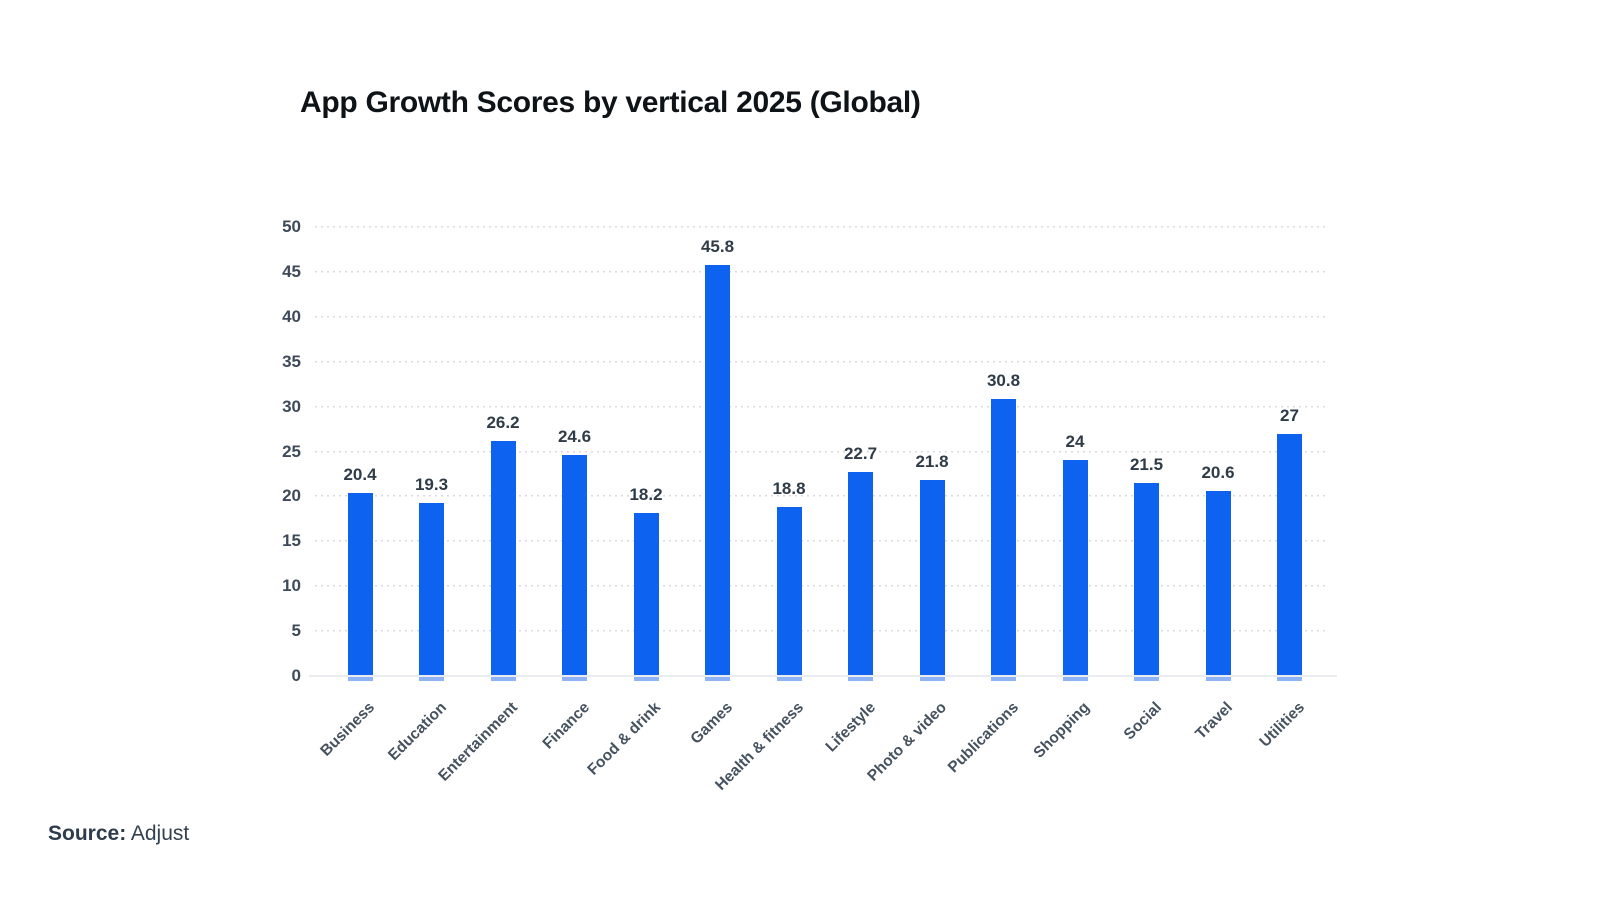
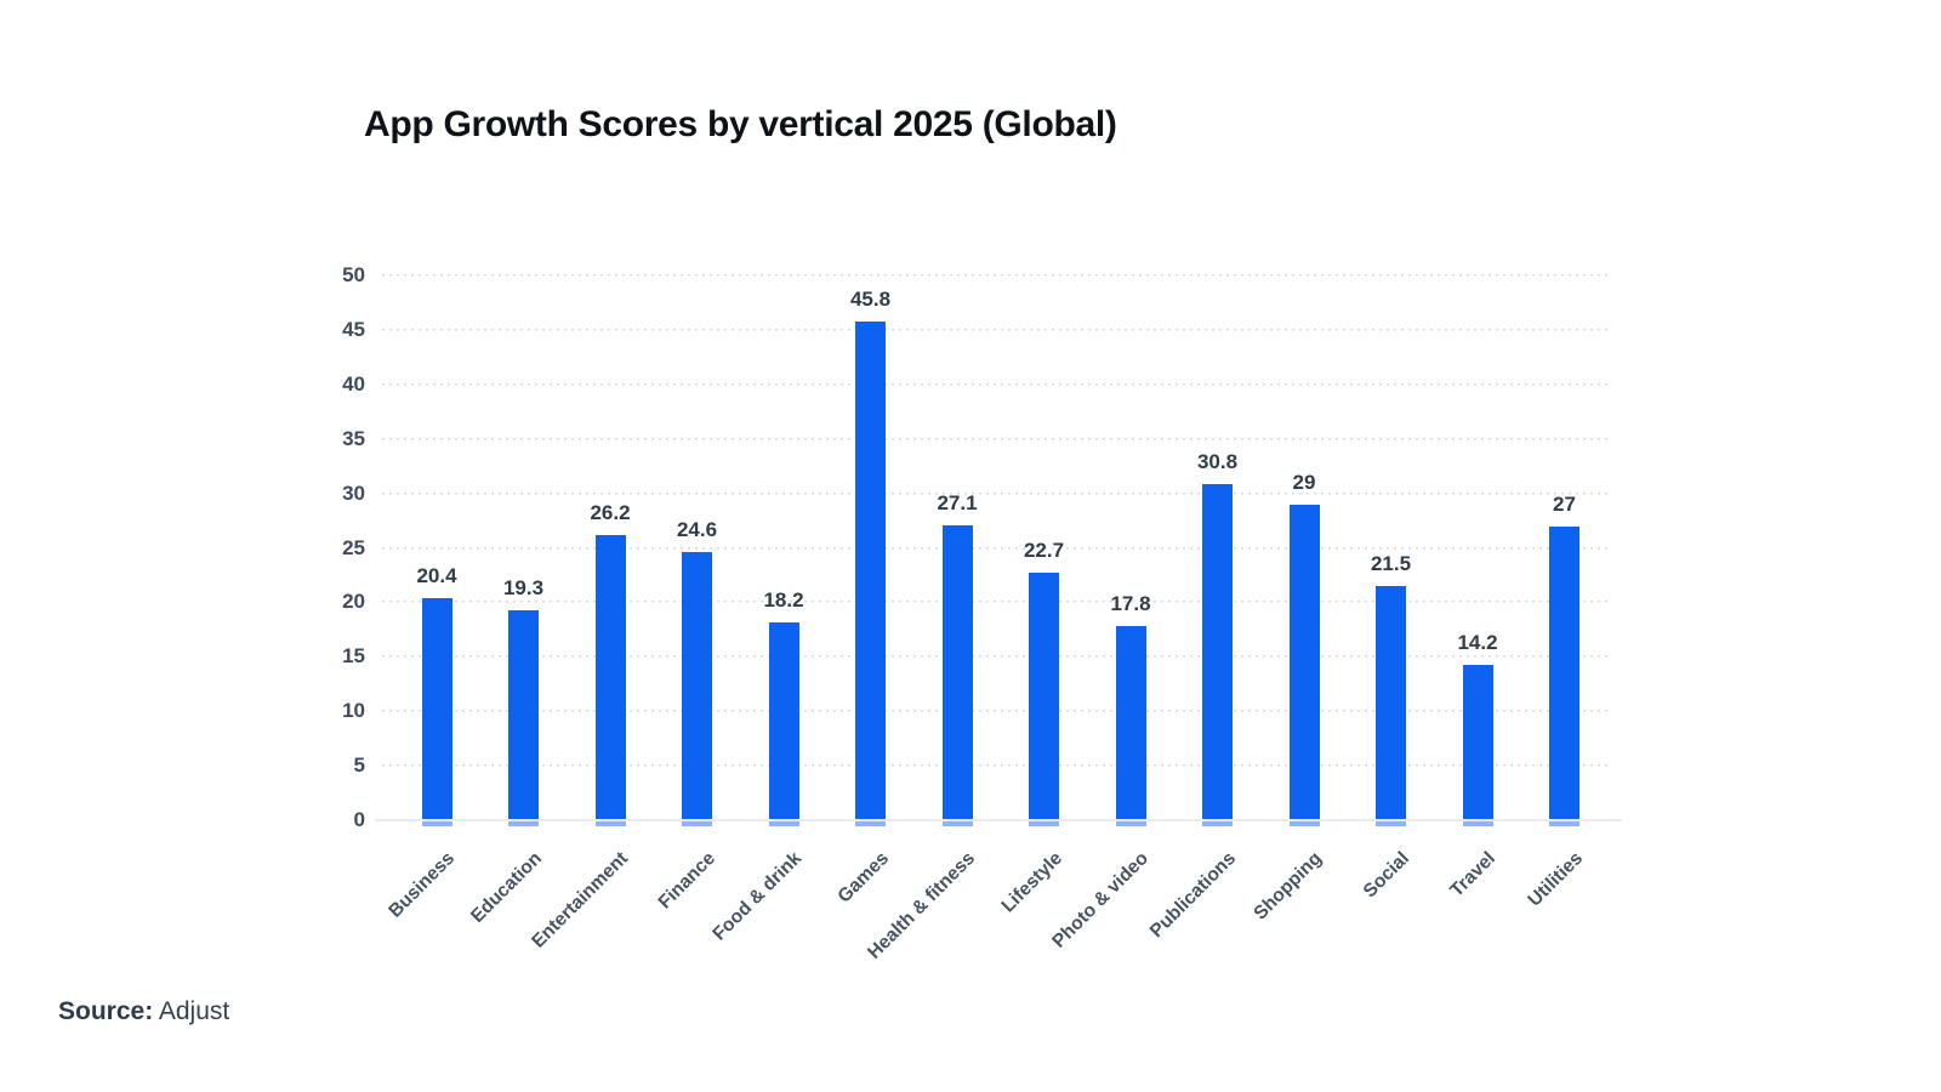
Health & fitness: 18.8 -> 27.1
Photo & video: 21.8 -> 17.8
Shopping: 24 -> 29
Travel: 20.6 -> 14.2
